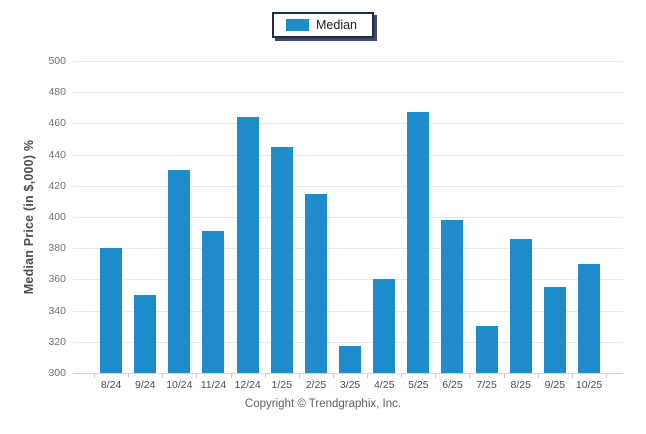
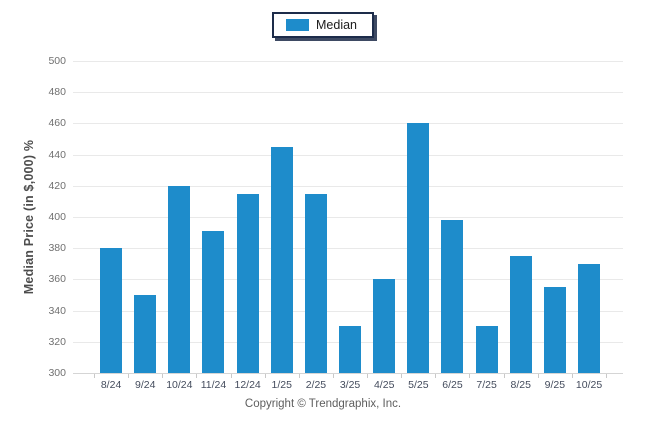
10/24: 430 -> 420
12/24: 464 -> 415
3/25: 317 -> 330
5/25: 467 -> 460
8/25: 386 -> 375
